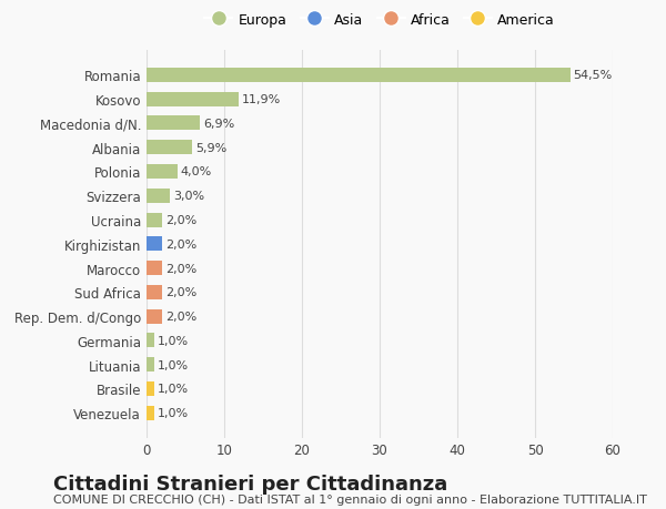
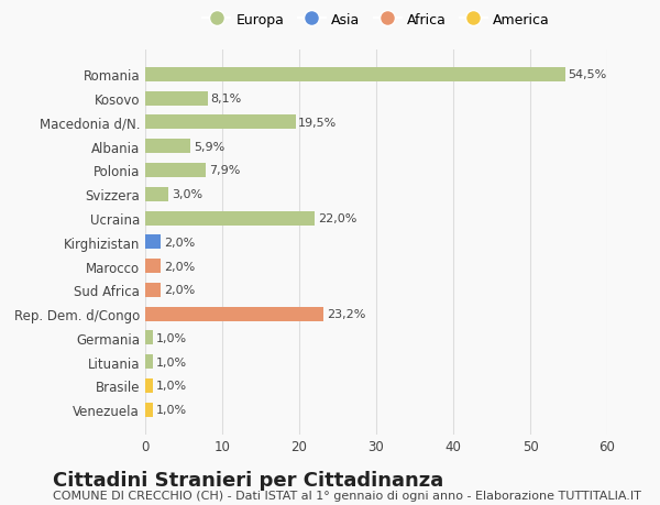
Kosovo: 11,9% -> 8,1%
Macedonia d/N.: 6,9% -> 19,5%
Polonia: 4,0% -> 7,9%
Ucraina: 2,0% -> 22,0%
Rep. Dem. d/Congo: 2,0% -> 23,2%
